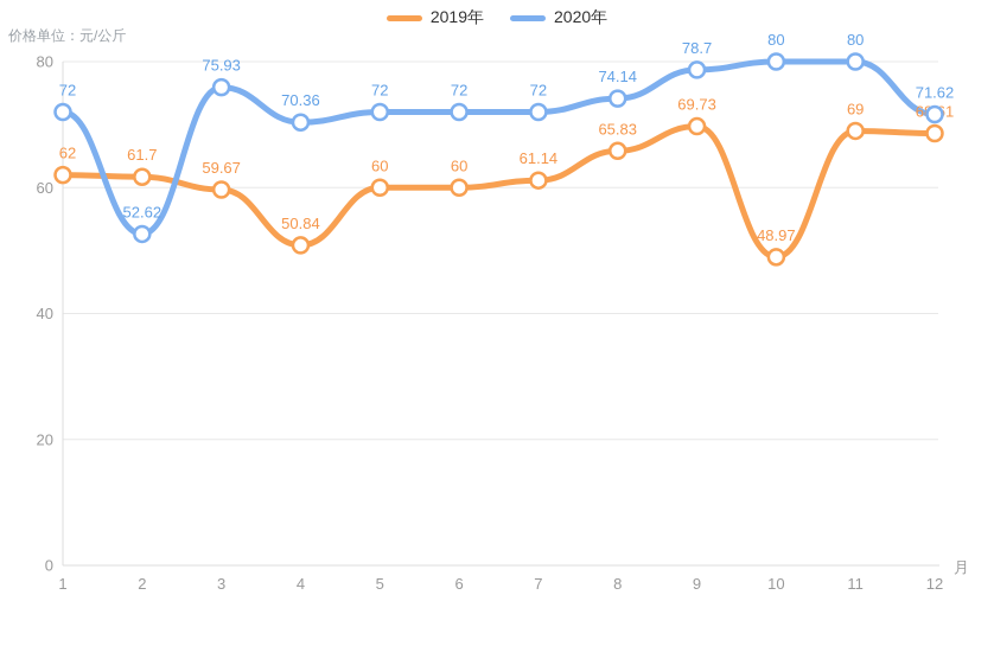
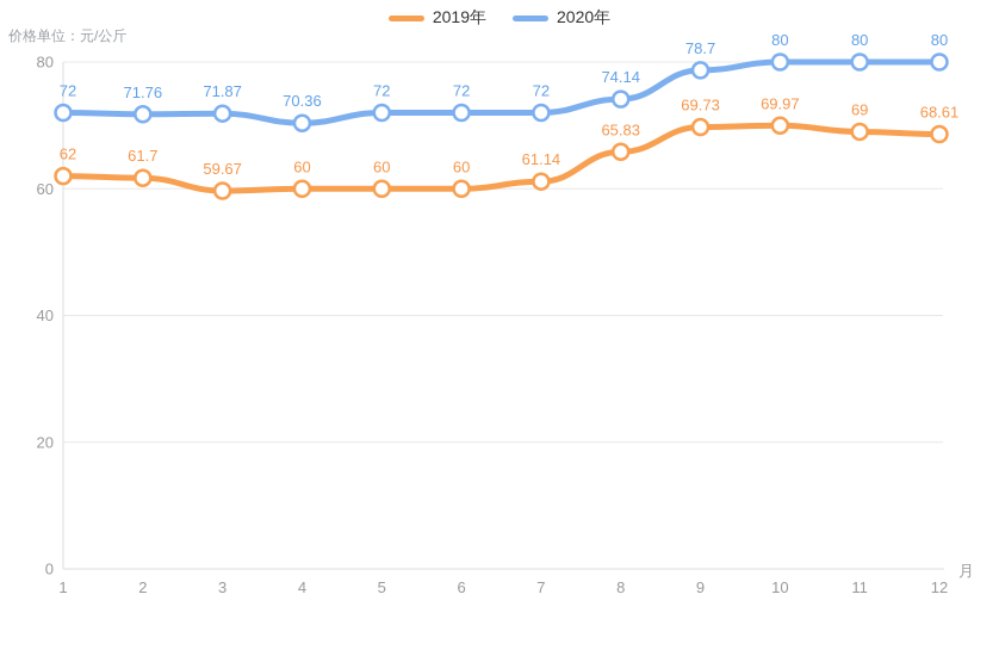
2020年/2: 52.62 -> 71.76
2020年/3: 75.93 -> 71.87
2019年/4: 50.84 -> 60
2019年/10: 48.97 -> 69.97
2020年/12: 71.62 -> 80
